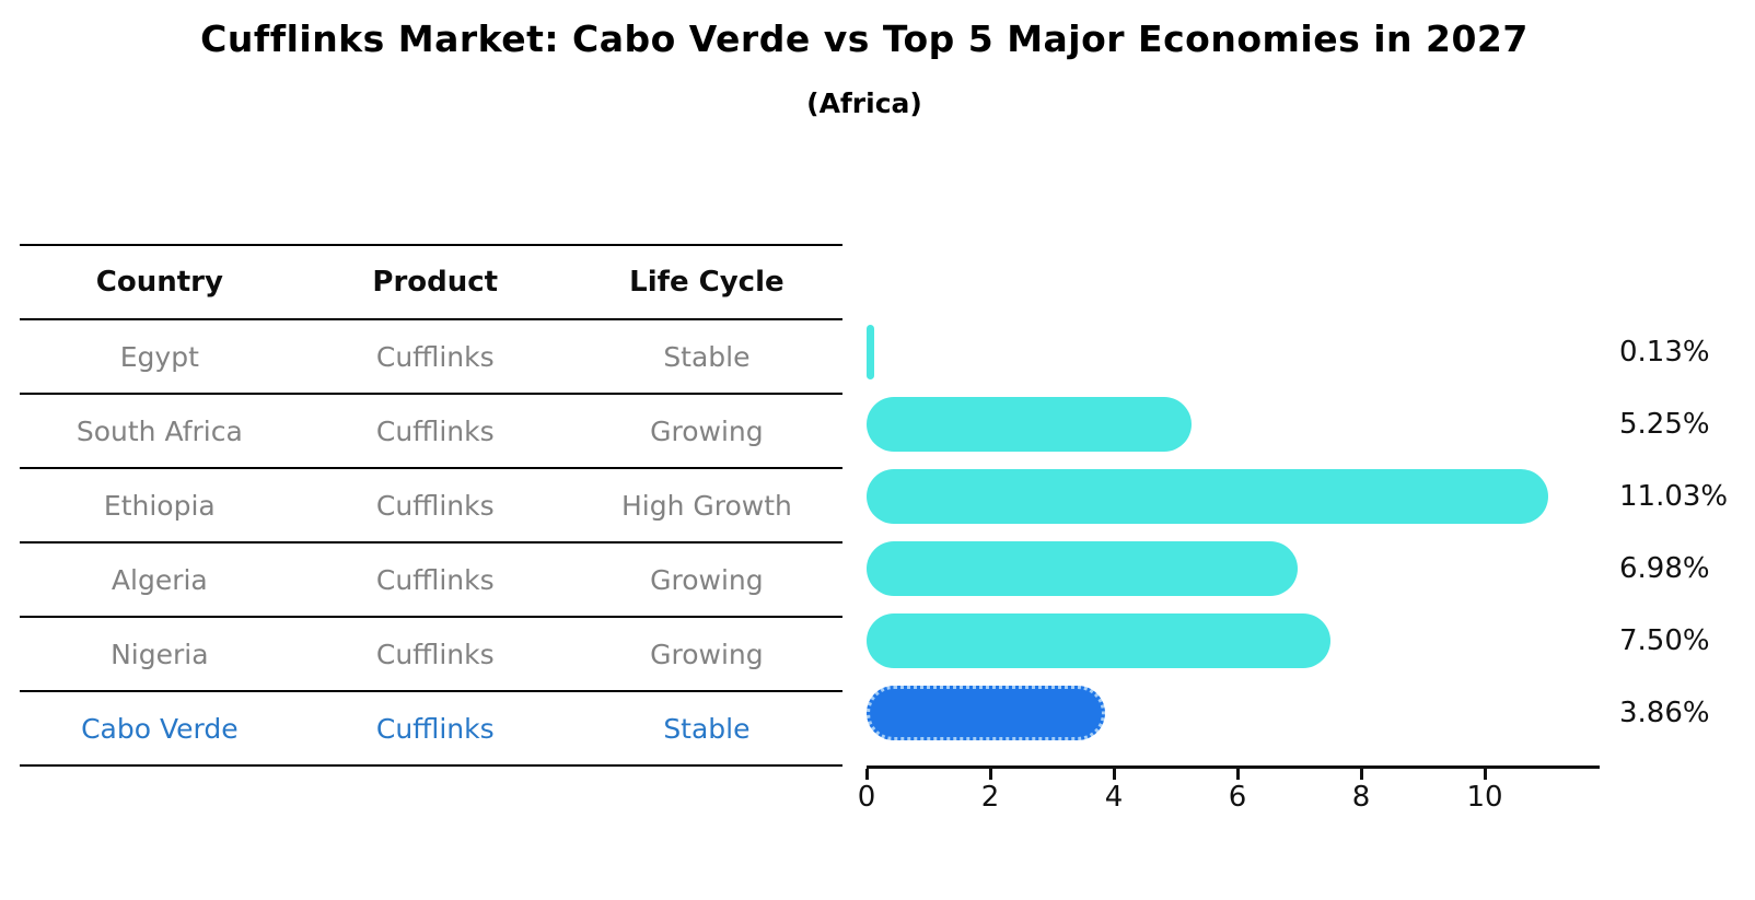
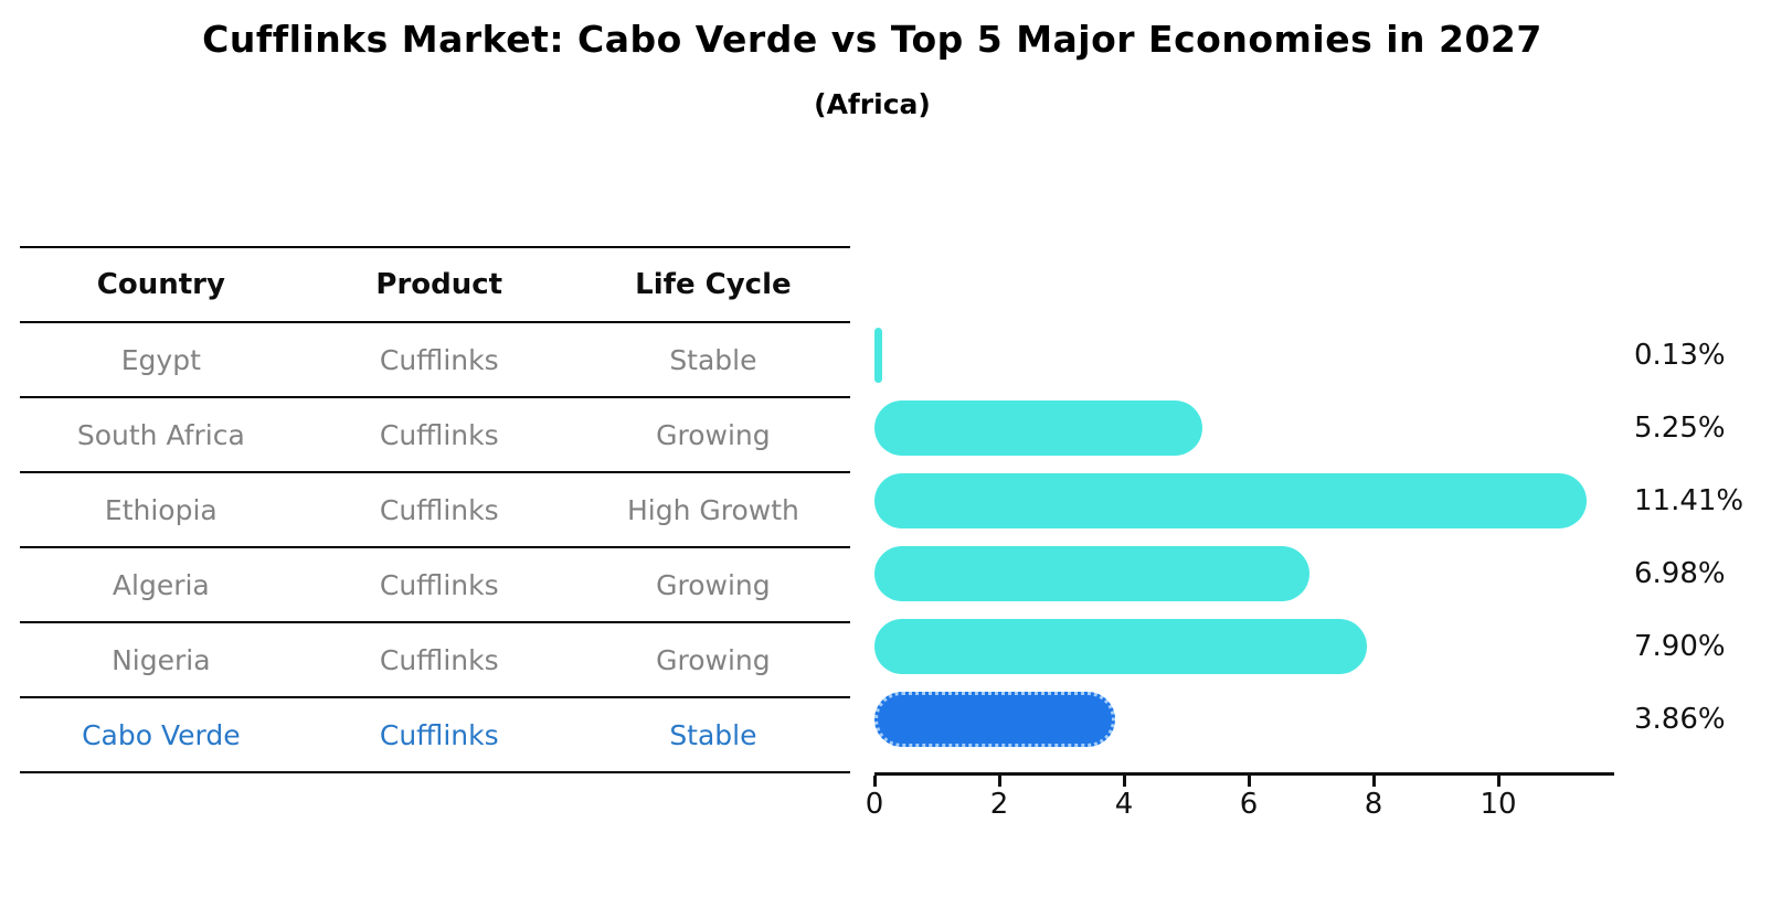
Ethiopia: 11.03% -> 11.41%
Nigeria: 7.50% -> 7.90%
